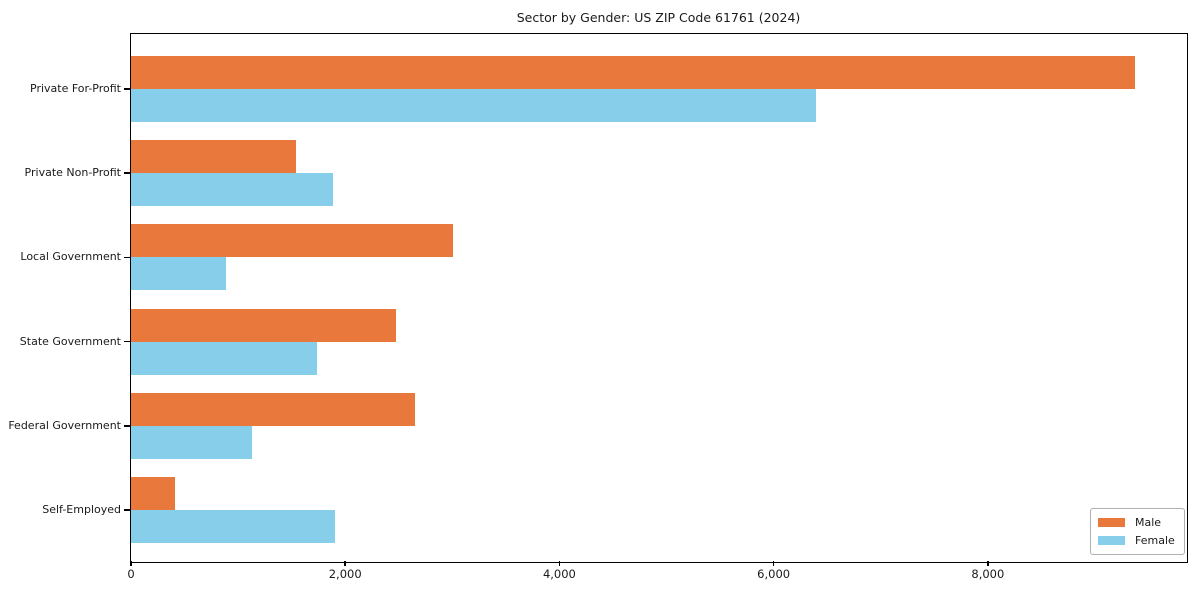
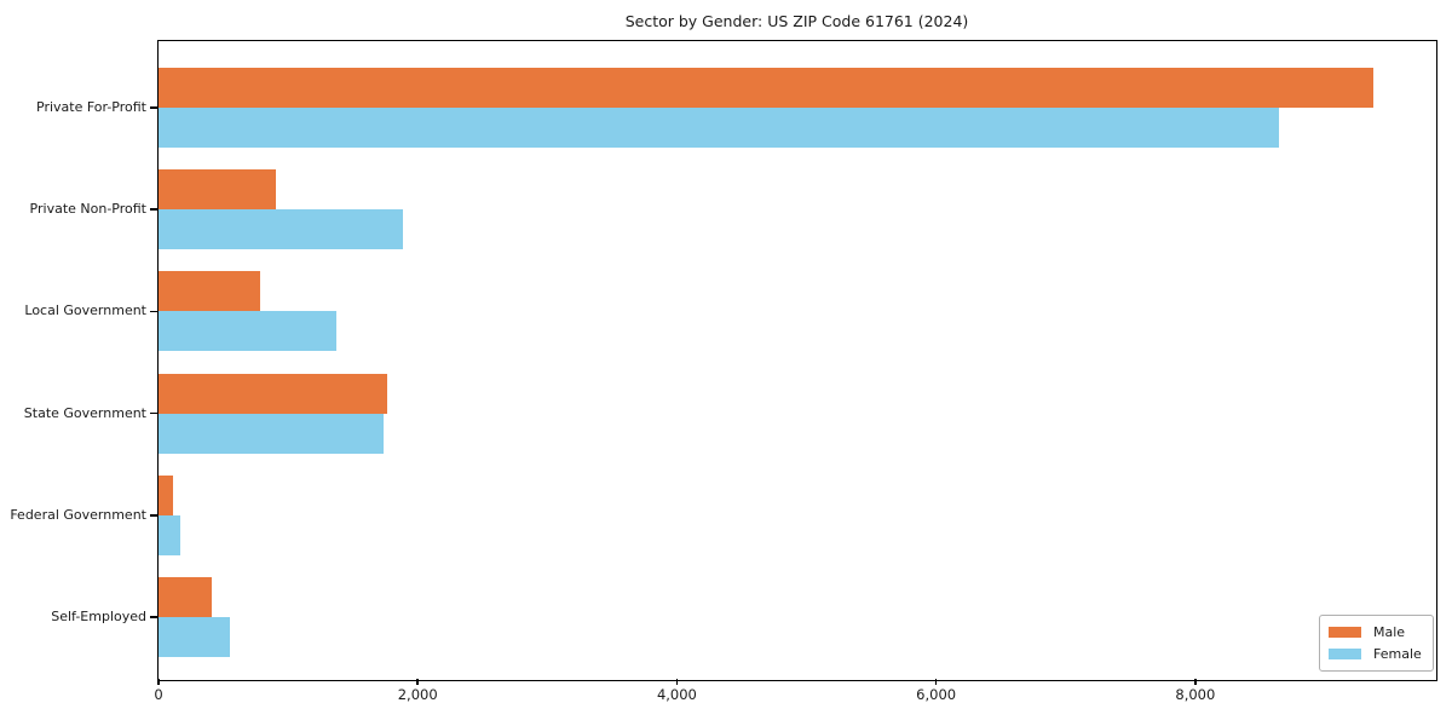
Female/Private For-Profit: 6400 -> 8640
Male/Private Non-Profit: 1540 -> 900
Male/Local Government: 3010 -> 780
Female/Local Government: 890 -> 1370
Male/State Government: 2470 -> 1760
Male/Federal Government: 2650 -> 120
Female/Federal Government: 1130 -> 160
Female/Self-Employed: 1900 -> 560
